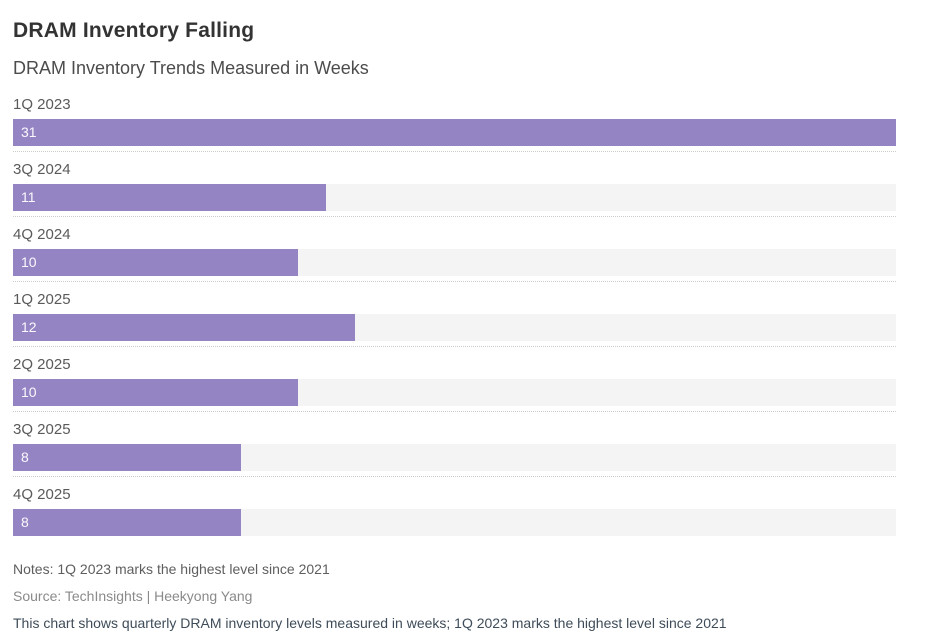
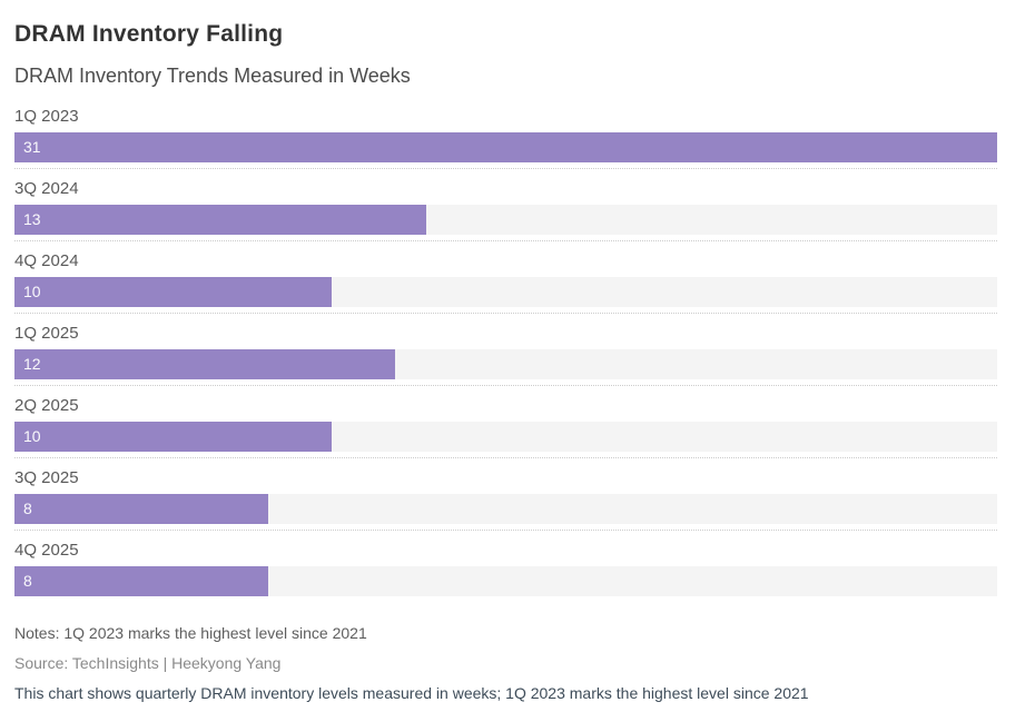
3Q 2024: 11 -> 13
